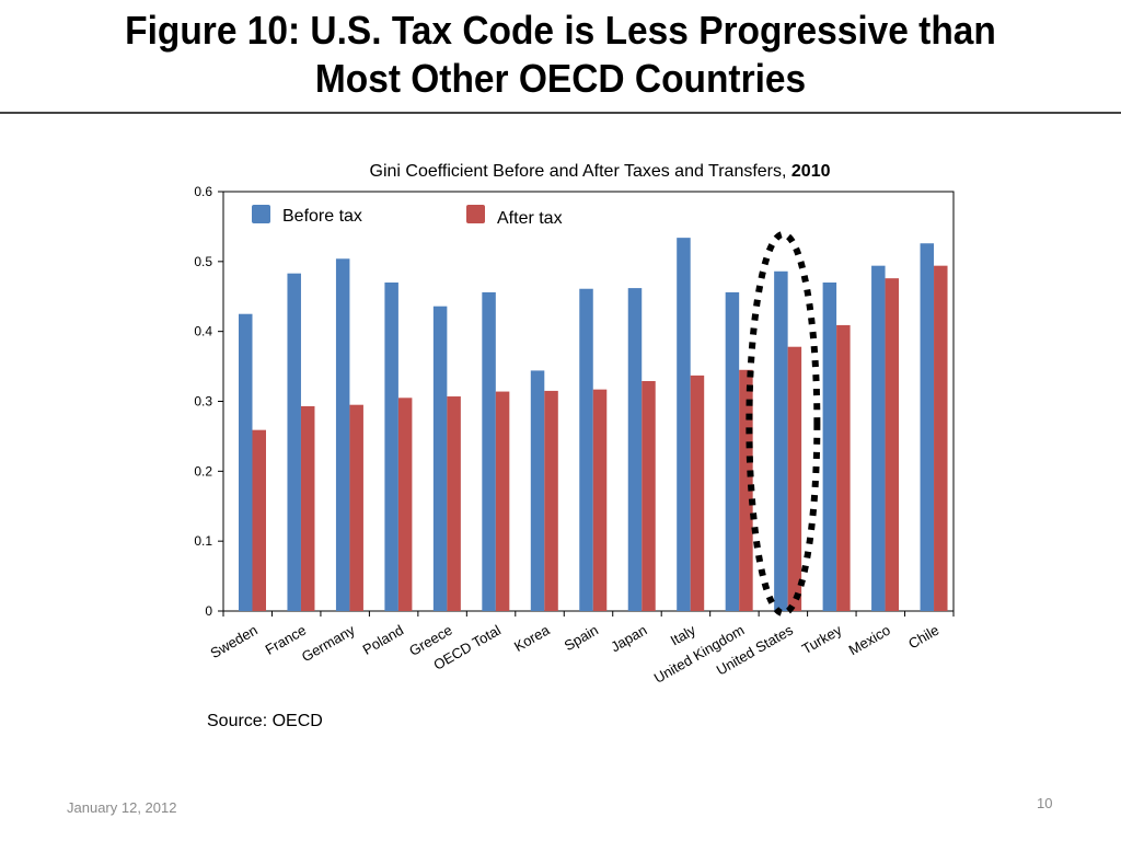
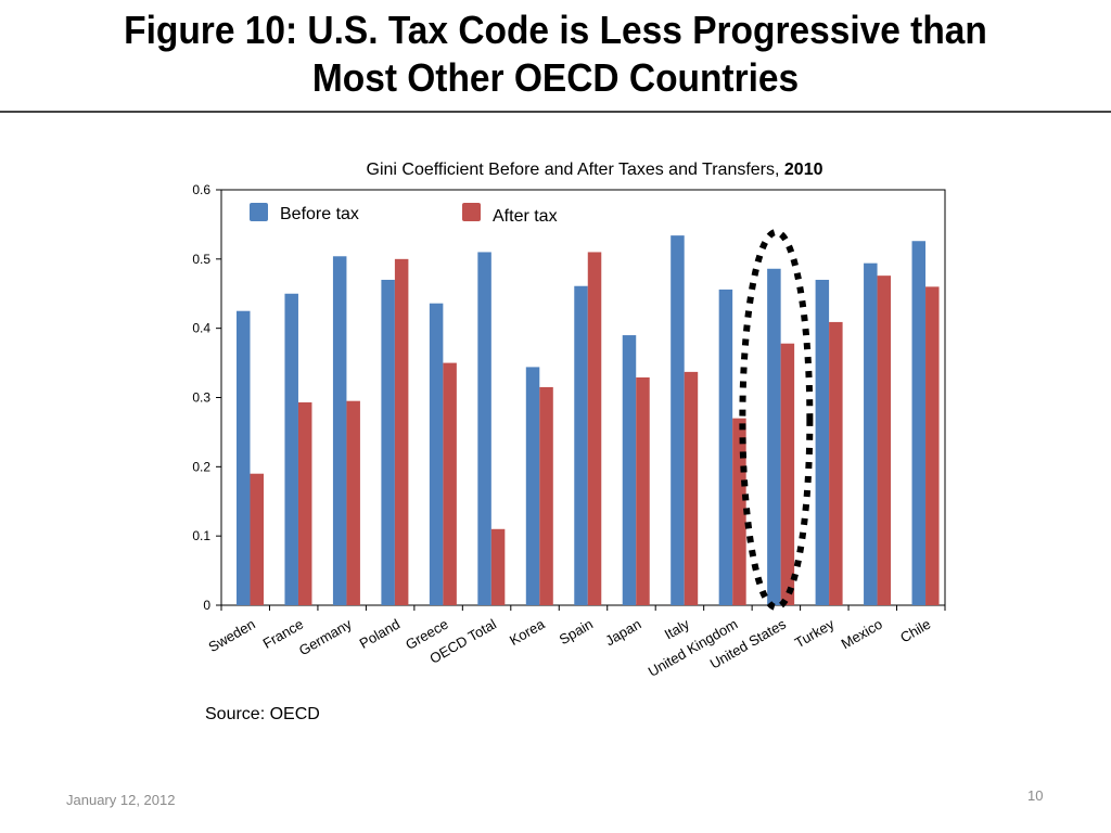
After tax/Sweden: 0.26 -> 0.19
Before tax/France: 0.48 -> 0.45
After tax/Poland: 0.30 -> 0.50
After tax/Greece: 0.31 -> 0.35
Before tax/OECD Total: 0.46 -> 0.51
After tax/OECD Total: 0.31 -> 0.11
After tax/Spain: 0.32 -> 0.51
Before tax/Japan: 0.46 -> 0.39
After tax/United Kingdom: 0.34 -> 0.27
After tax/Chile: 0.49 -> 0.46
